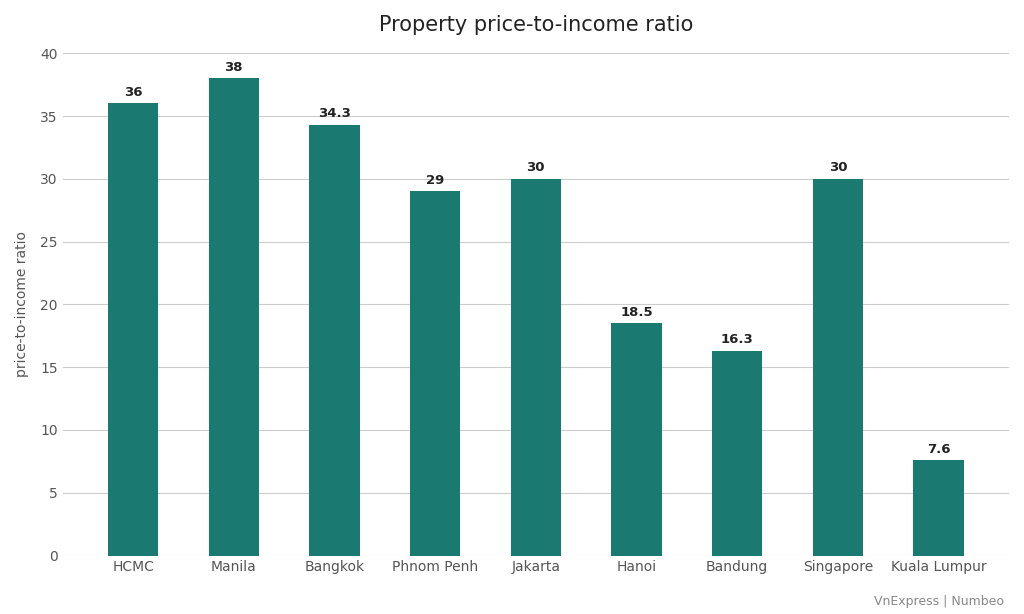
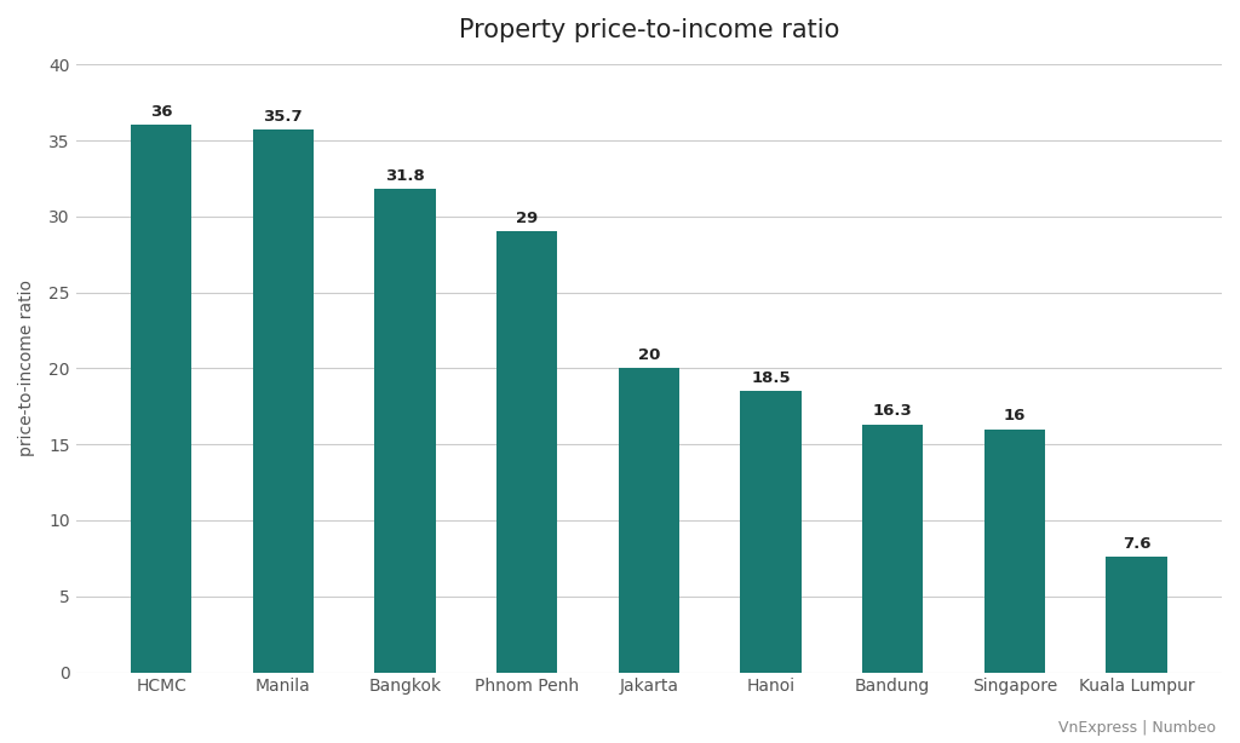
Manila: 38 -> 35.7
Bangkok: 34.3 -> 31.8
Jakarta: 30 -> 20
Singapore: 30 -> 16
